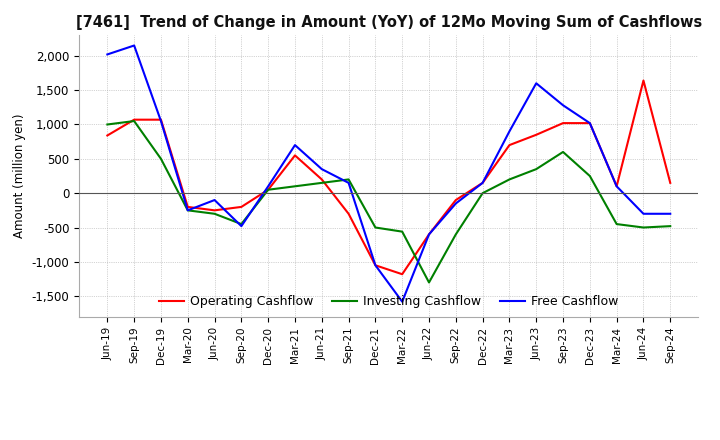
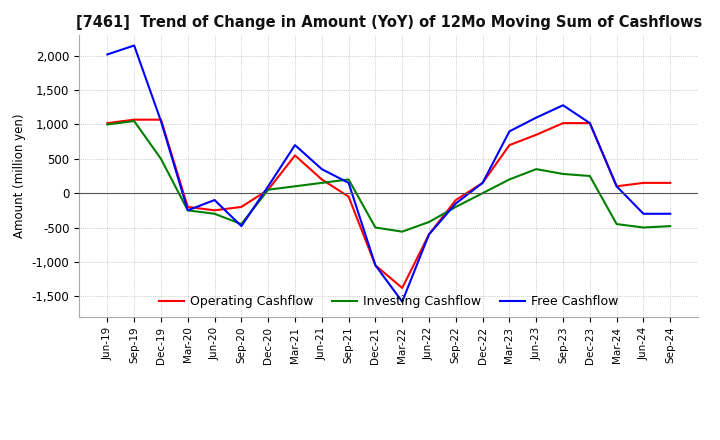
Operating Cashflow/Jun-19: 840 -> 1,020
Operating Cashflow/Sep-21: -300 -> -50
Operating Cashflow/Mar-22: -1,180 -> -1,380
Investing Cashflow/Jun-22: -1,300 -> -420
Investing Cashflow/Sep-22: -600 -> -200
Free Cashflow/Jun-23: 1,600 -> 1,100
Investing Cashflow/Sep-23: 600 -> 280
Operating Cashflow/Jun-24: 1,640 -> 150
